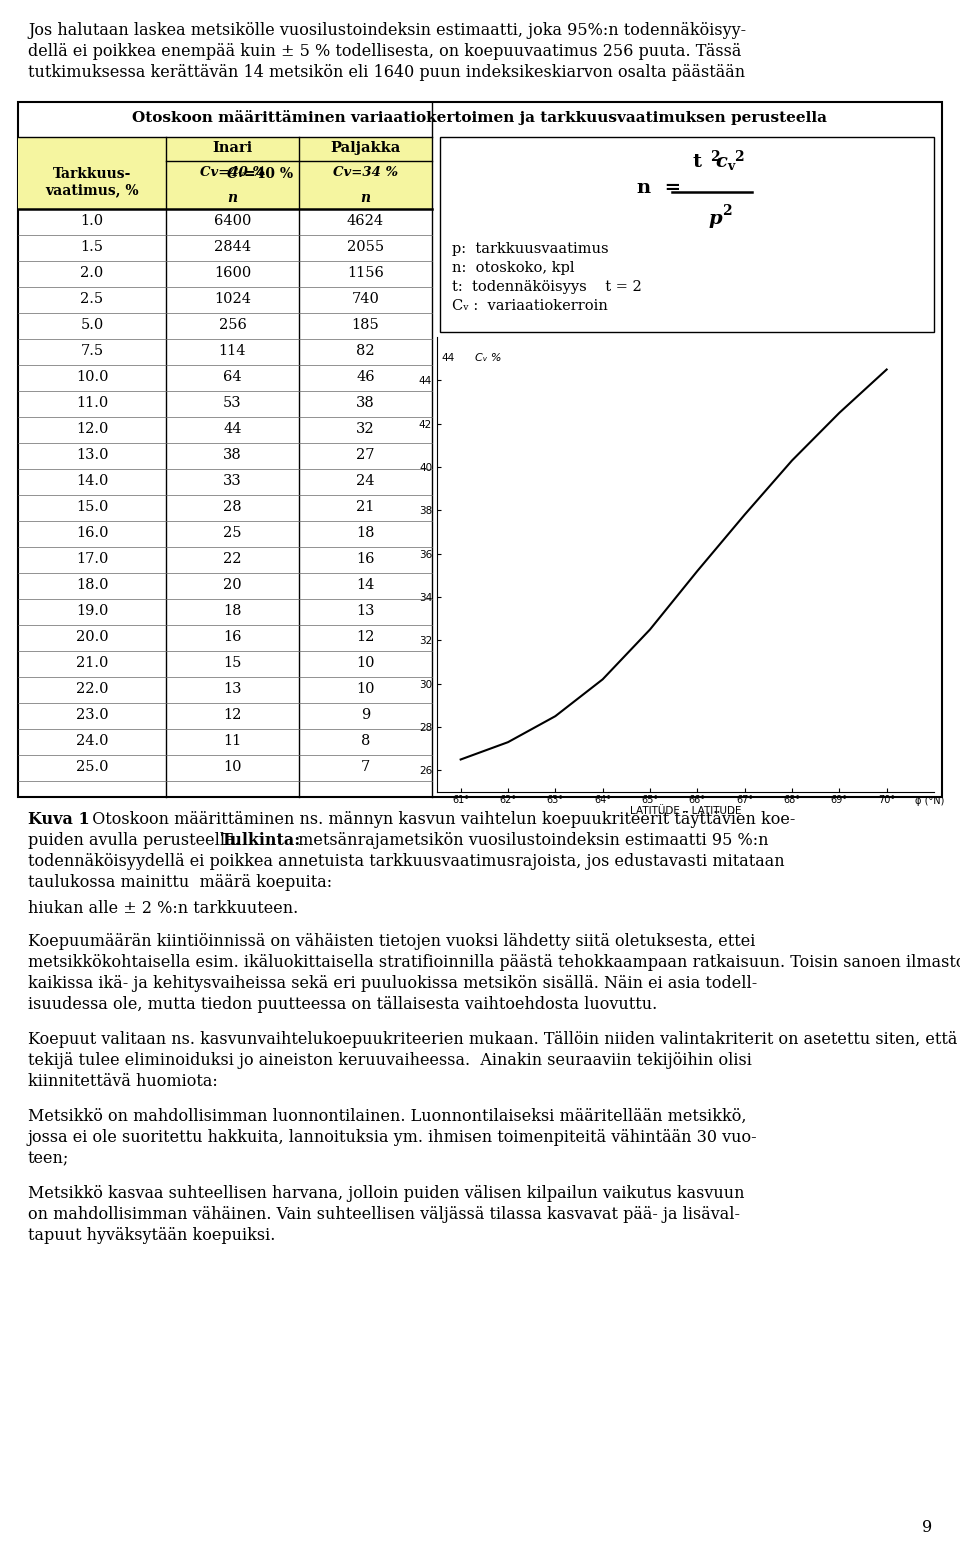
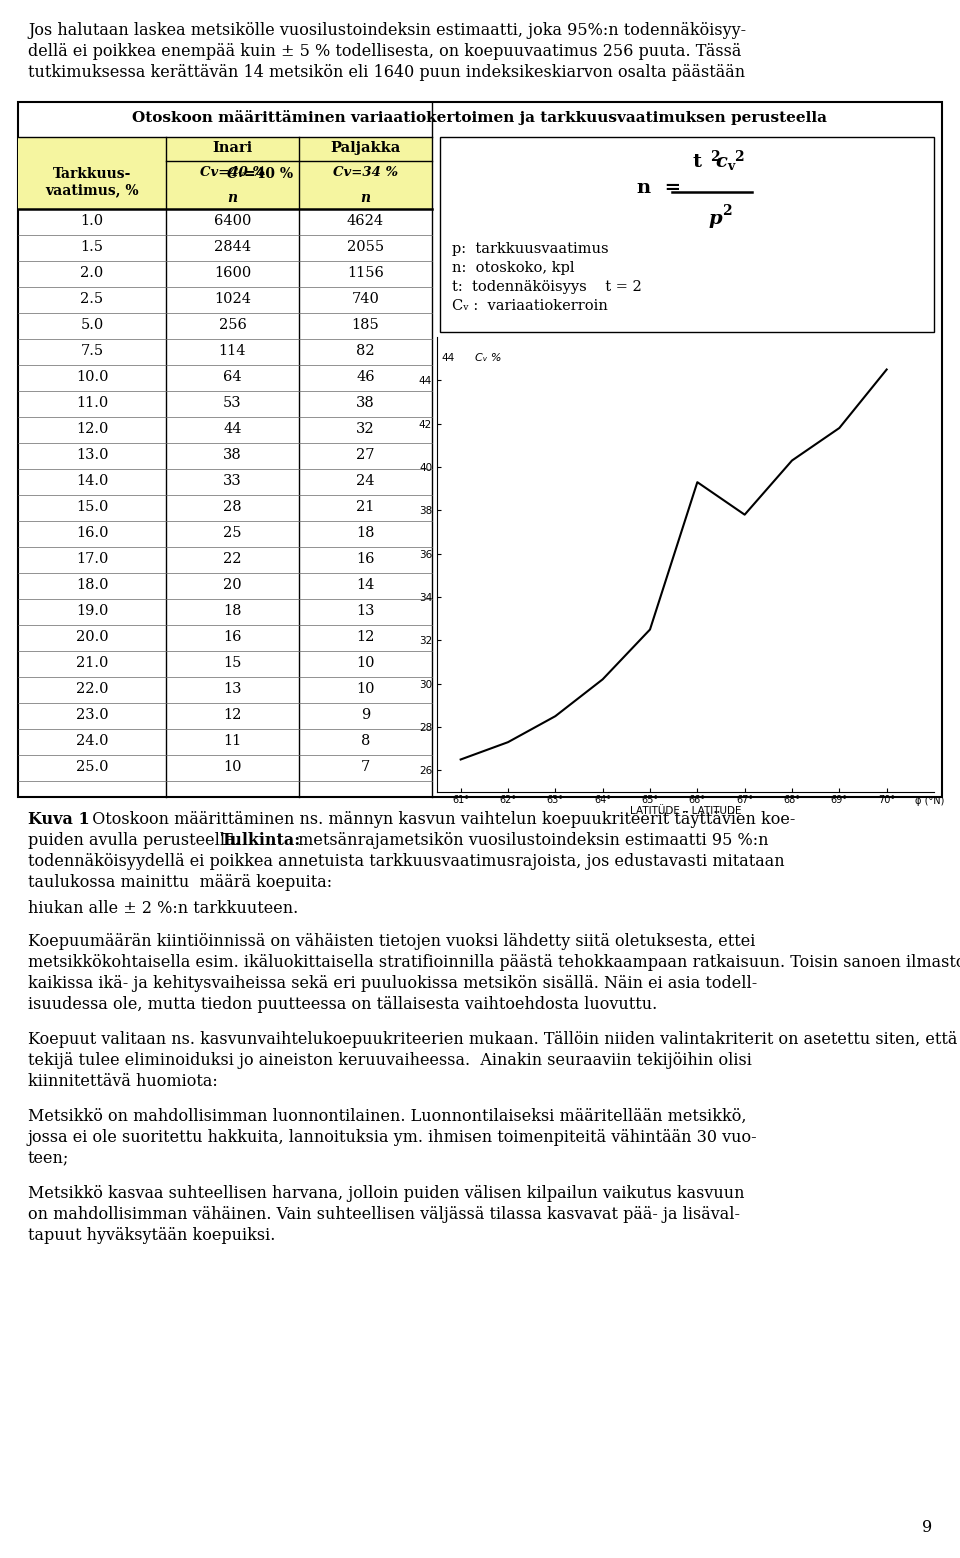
66°: 35.2 -> 39.3
69°: 42.5 -> 41.8
